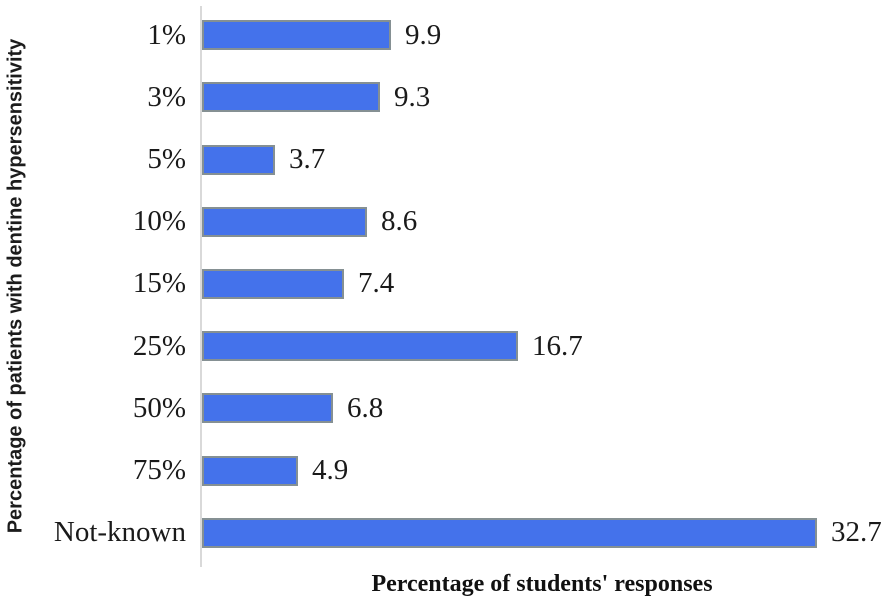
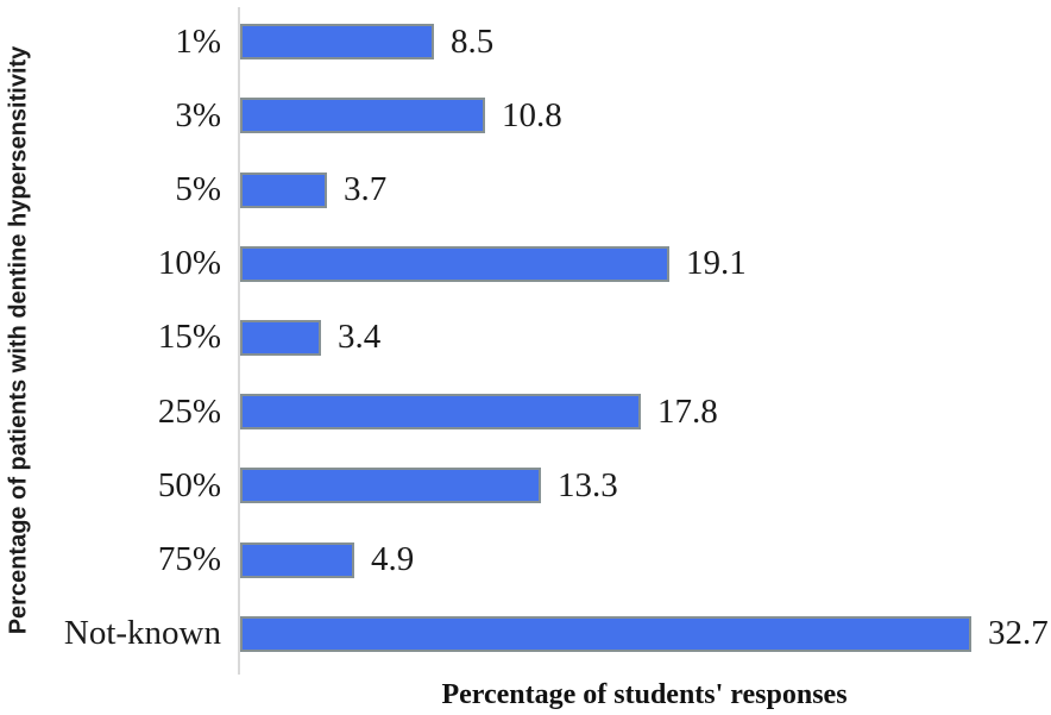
1%: 9.9 -> 8.5
3%: 9.3 -> 10.8
10%: 8.6 -> 19.1
15%: 7.4 -> 3.4
25%: 16.7 -> 17.8
50%: 6.8 -> 13.3
